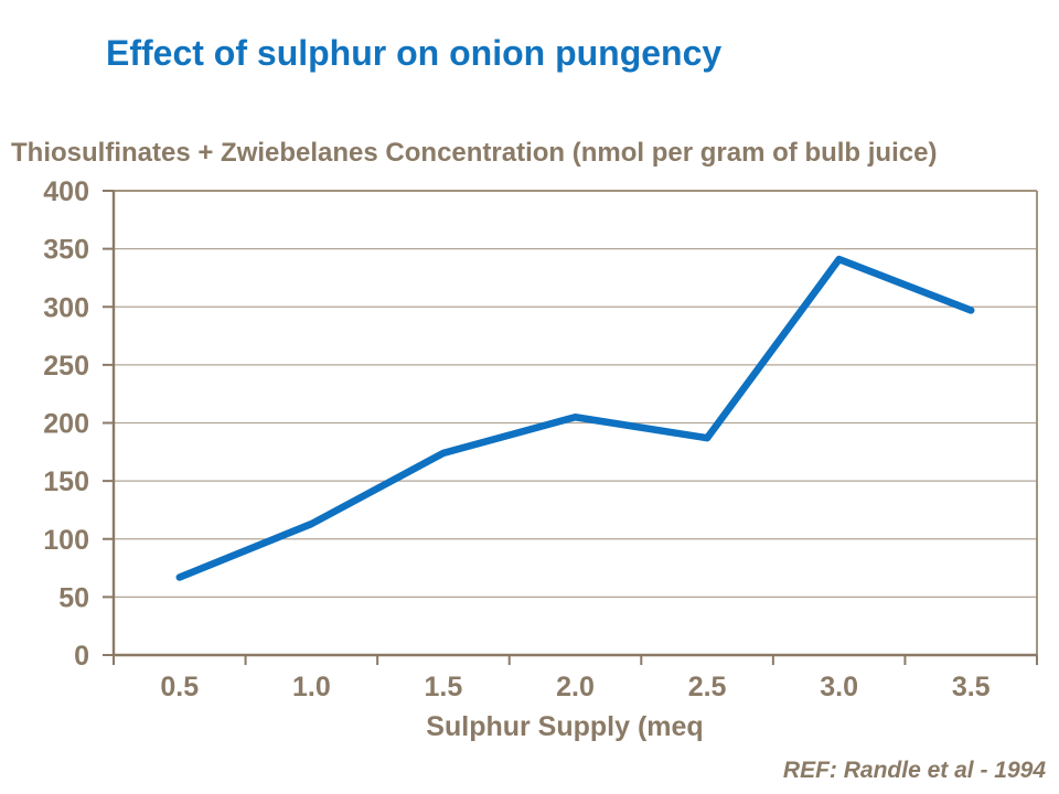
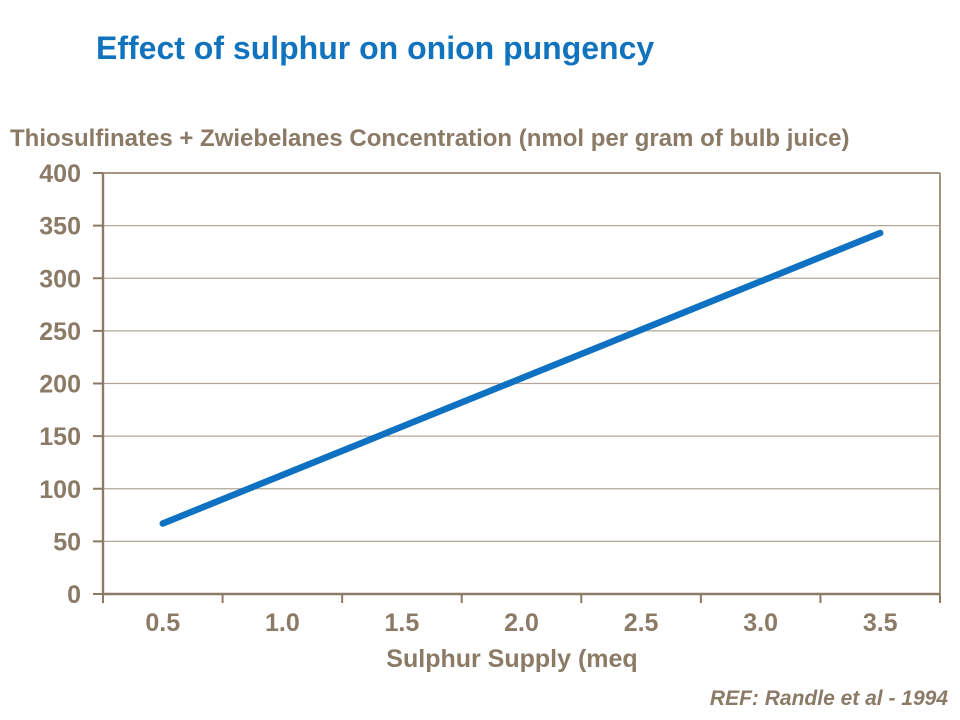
1.5: 174 -> 159
2.5: 187 -> 251
3.0: 341 -> 297
3.5: 297 -> 343
